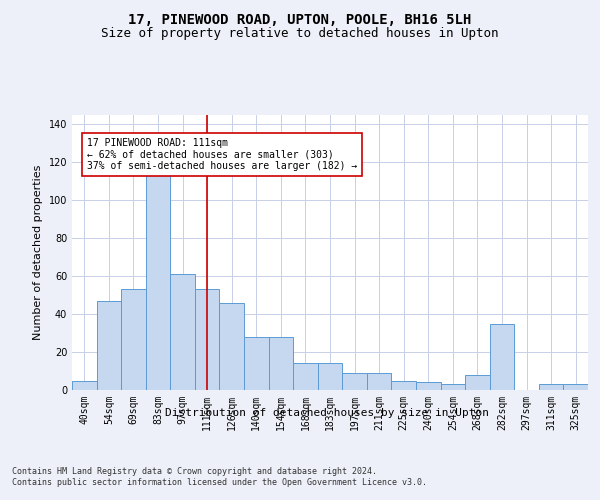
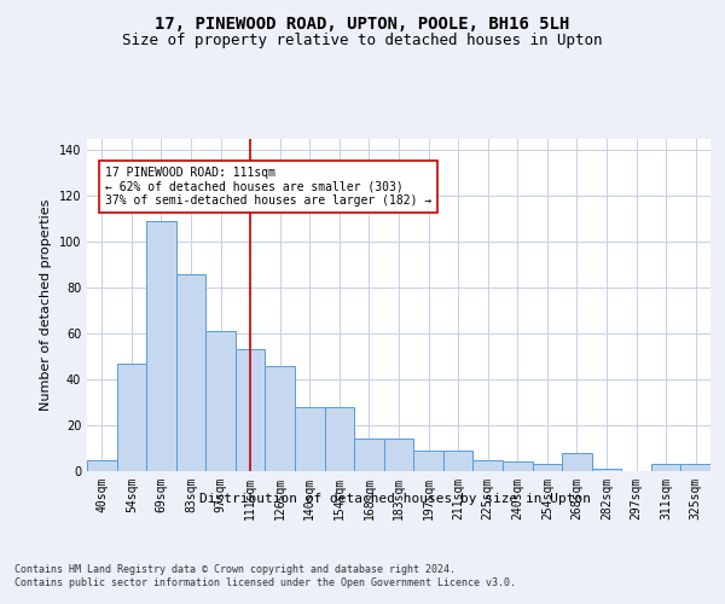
69sqm: 53 -> 109
83sqm: 114 -> 86
282sqm: 35 -> 1
